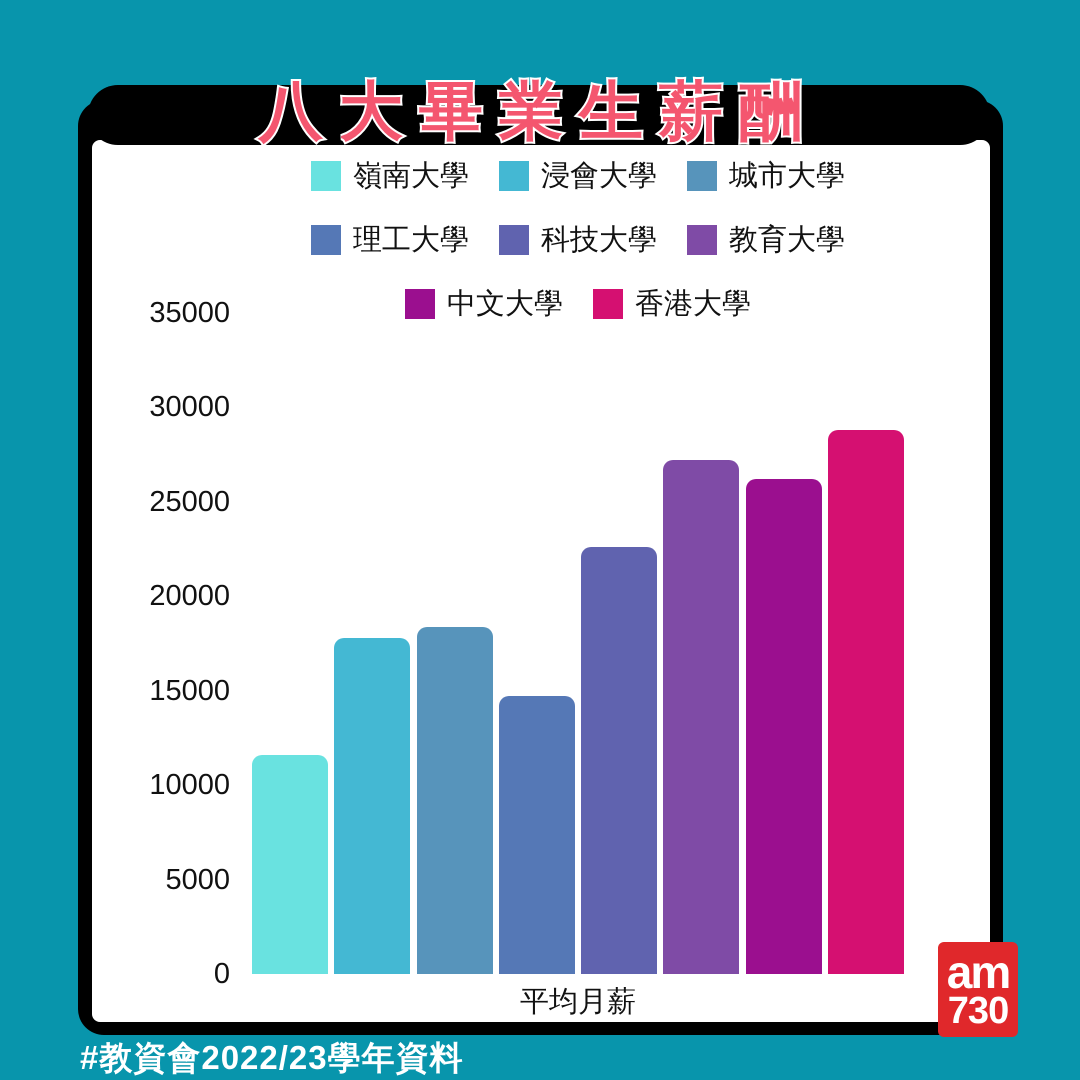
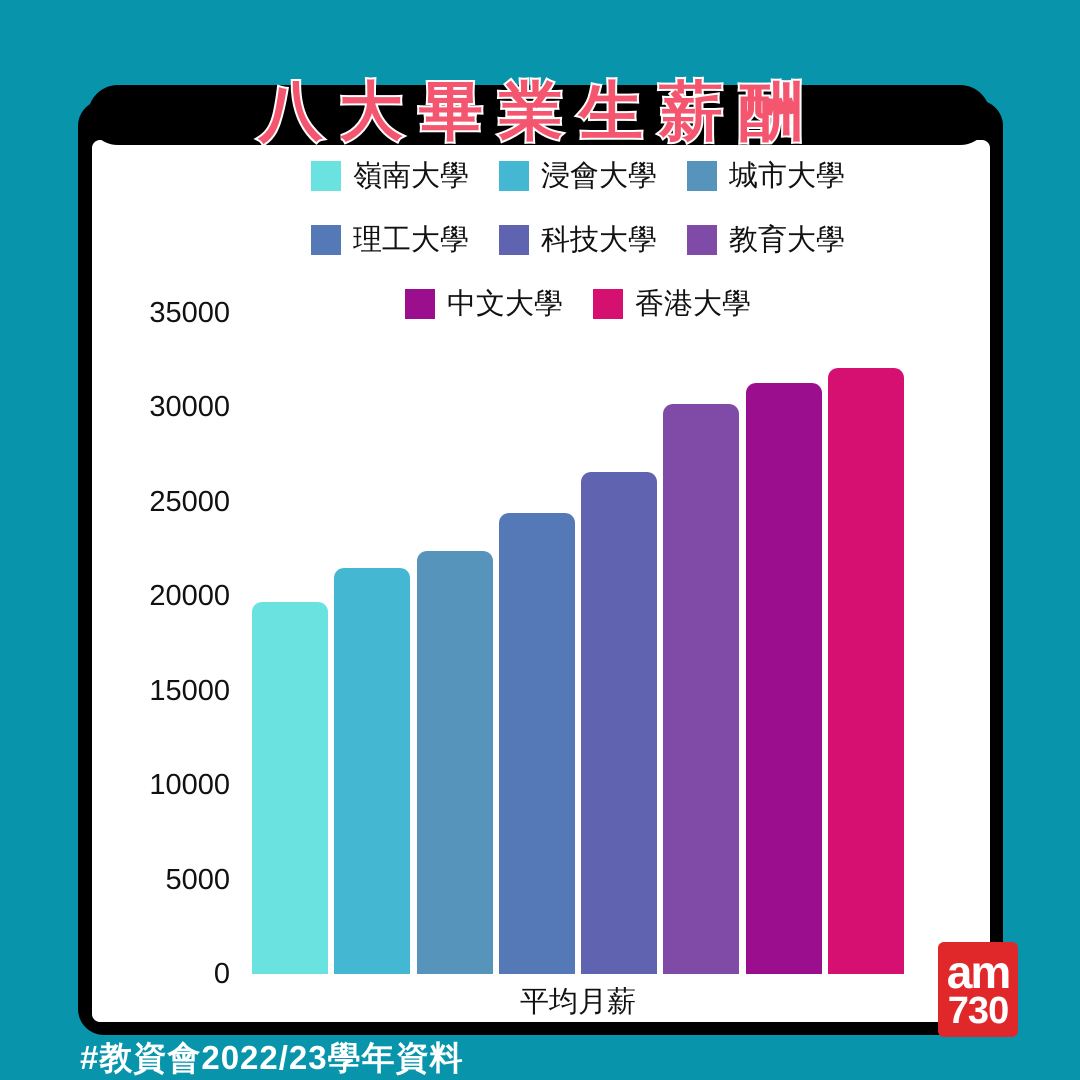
嶺南大學: 11600 -> 19700
浸會大學: 17800 -> 21500
城市大學: 18400 -> 22400
理工大學: 14700 -> 24400
科技大學: 22600 -> 26600
教育大學: 27200 -> 30200
中文大學: 26200 -> 31300
香港大學: 28800 -> 32100
